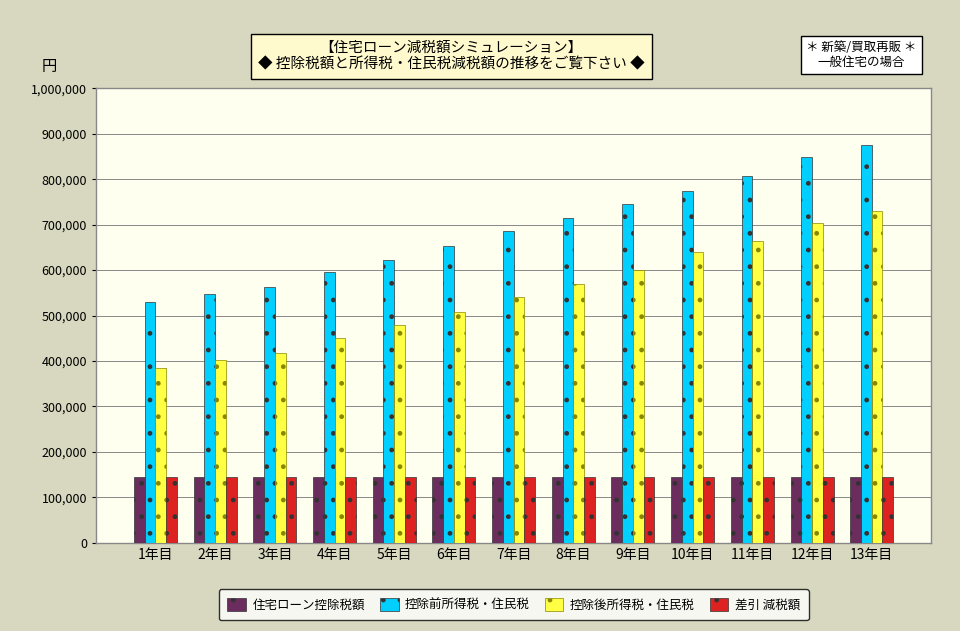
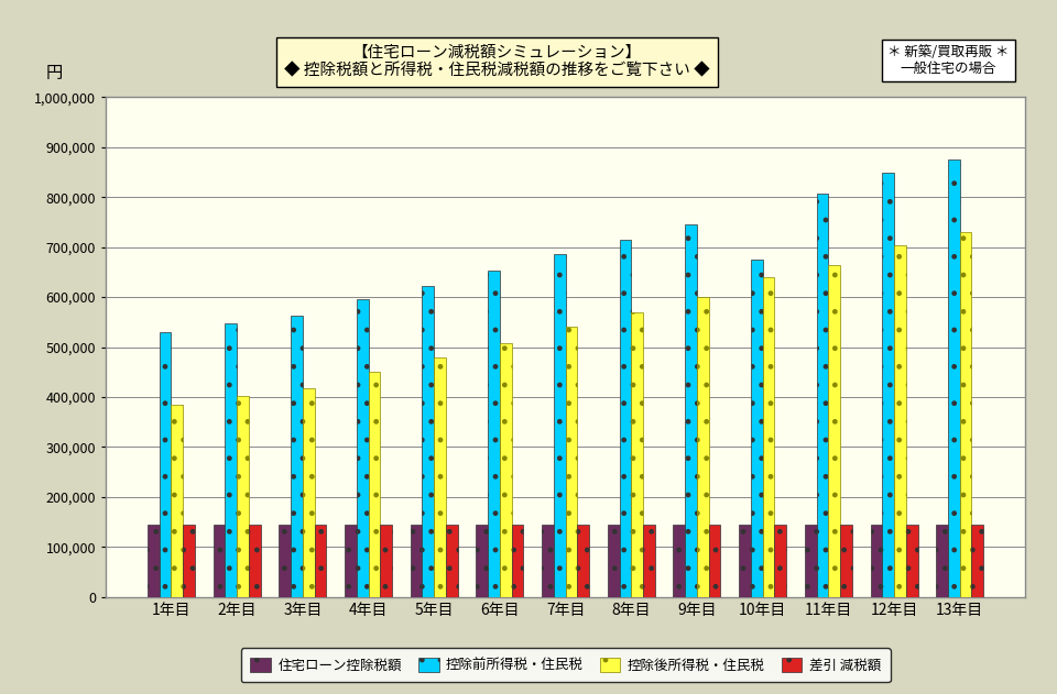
控除前所得税・住民税/10年目: 775,000 -> 675,000
